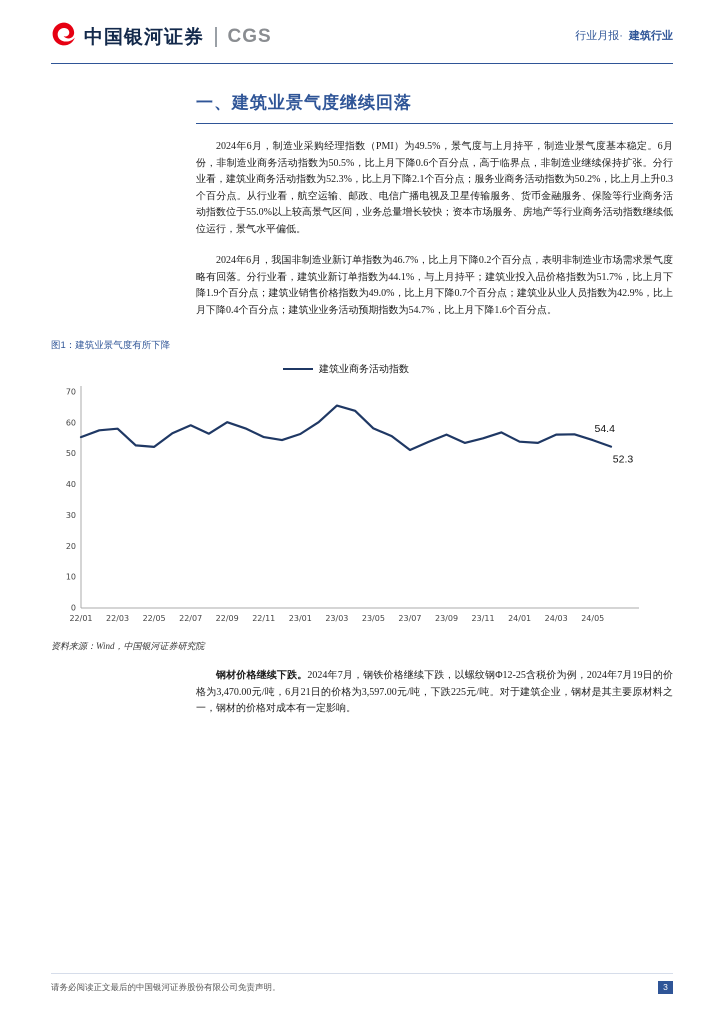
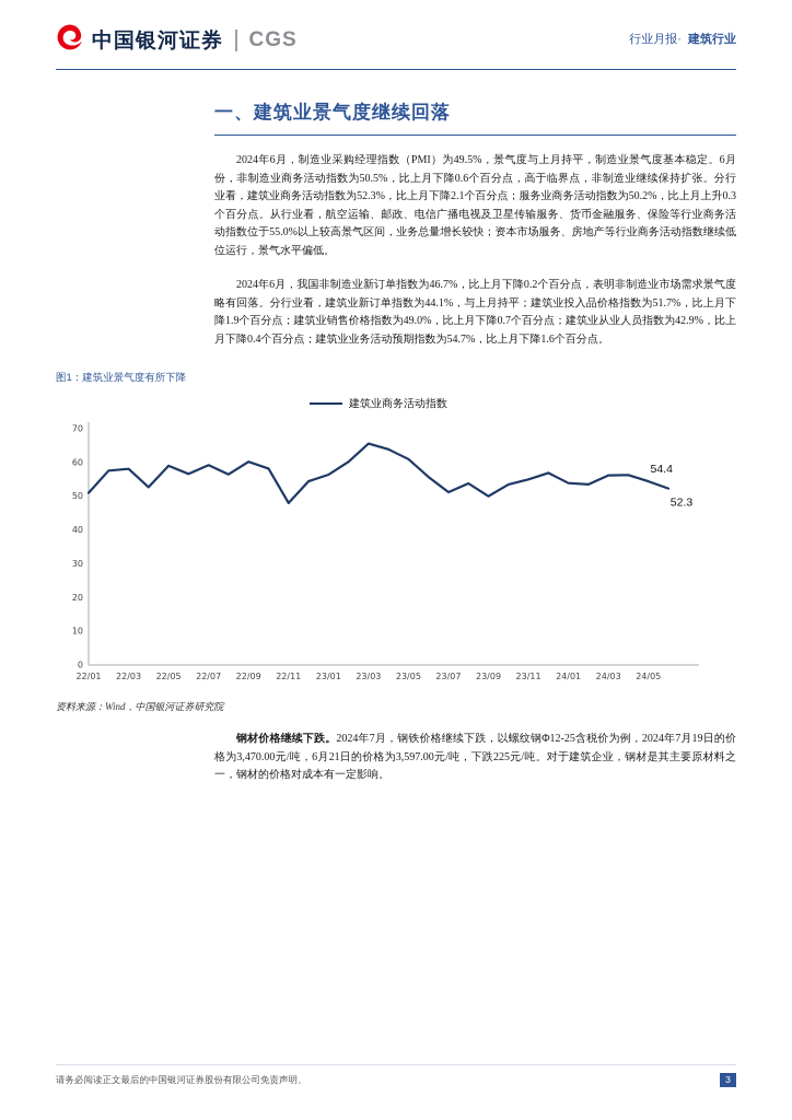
22/01: 55 -> 51
22/05: 52 -> 59
22/11: 55 -> 48
23/05: 58 -> 61
23/09: 56 -> 50
